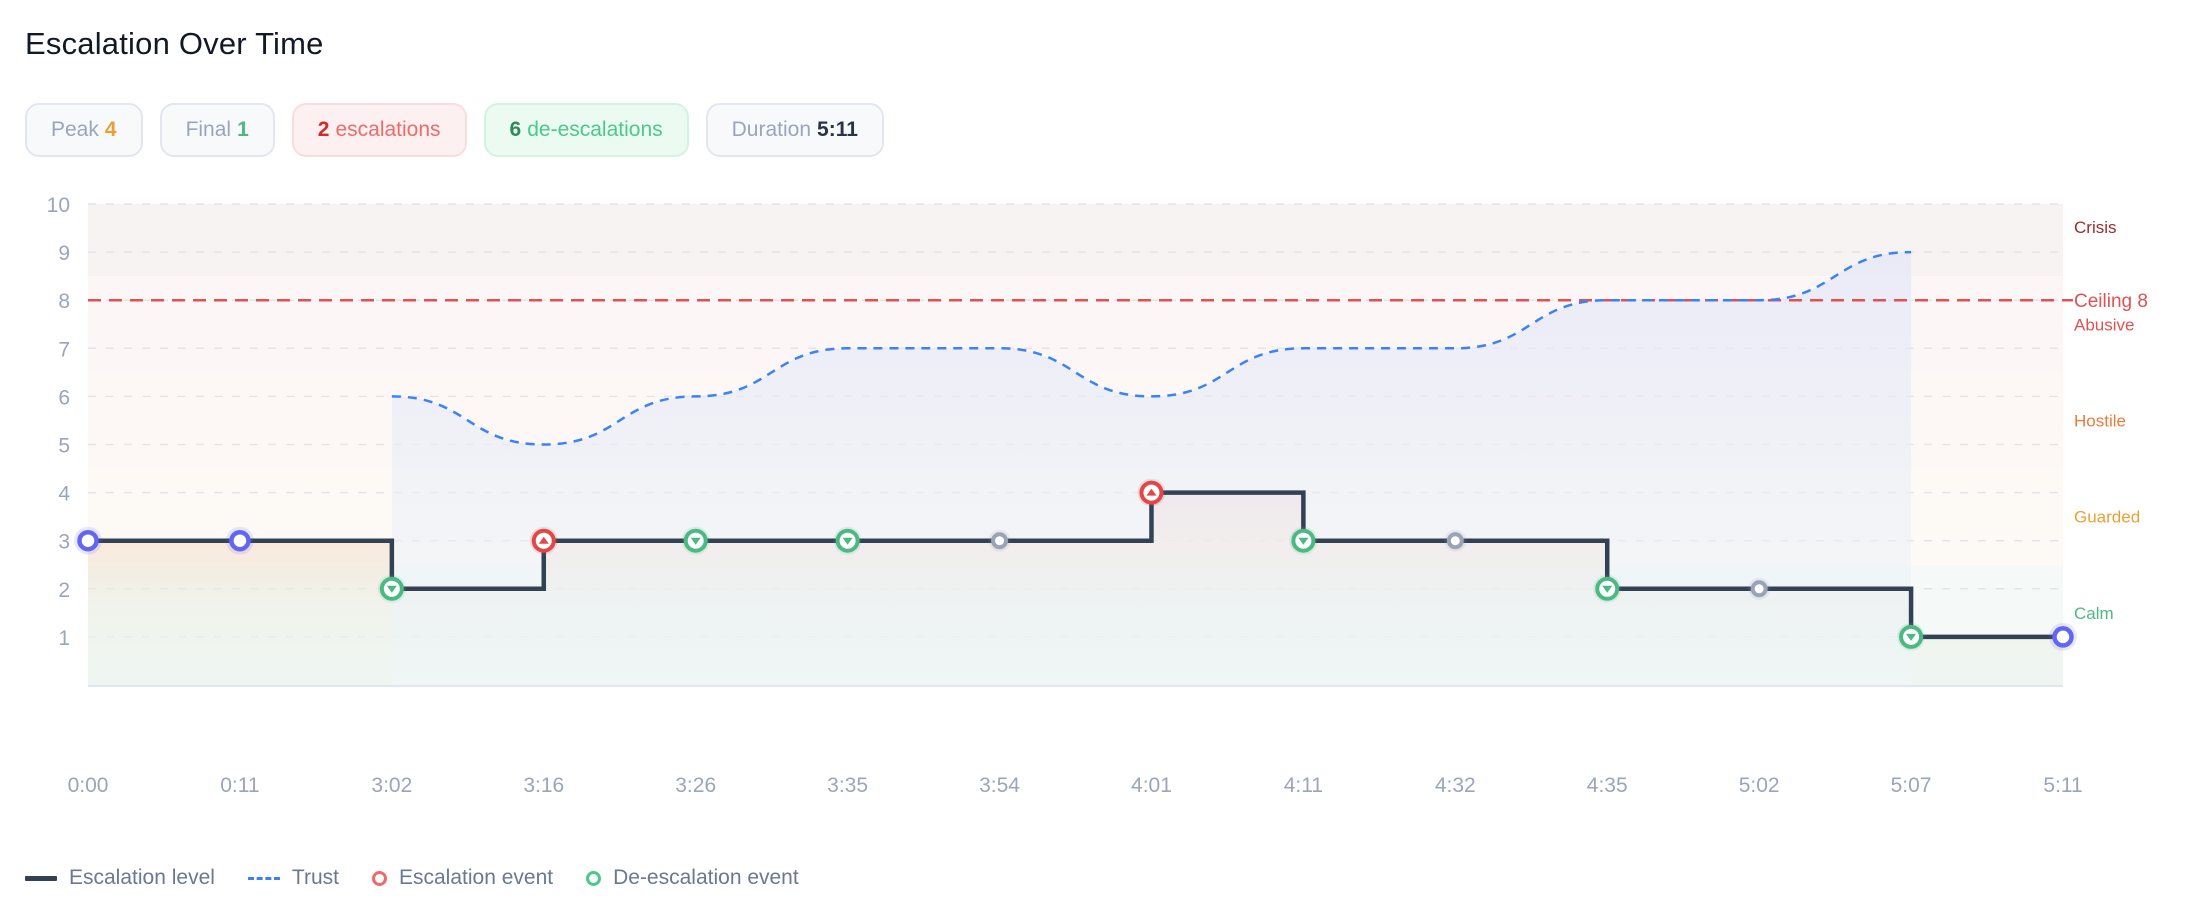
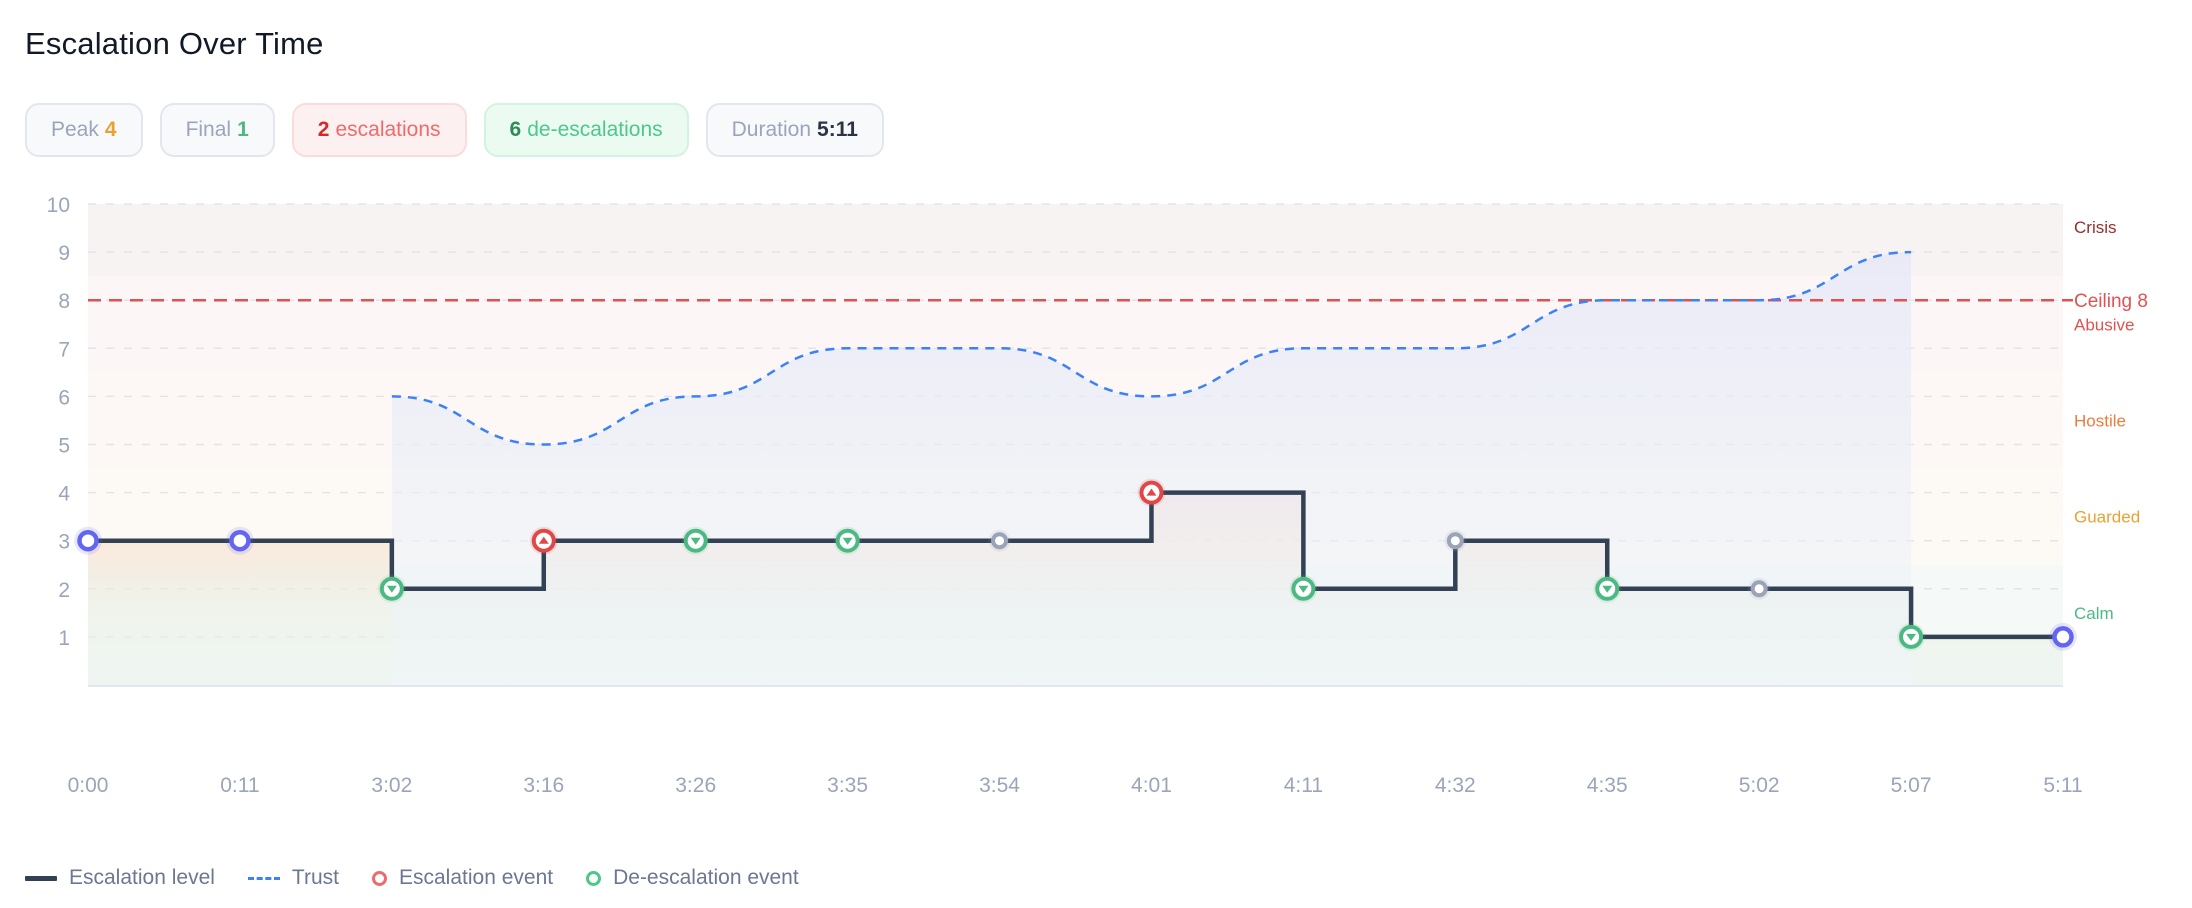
Escalation level/4:11: 3 -> 2
